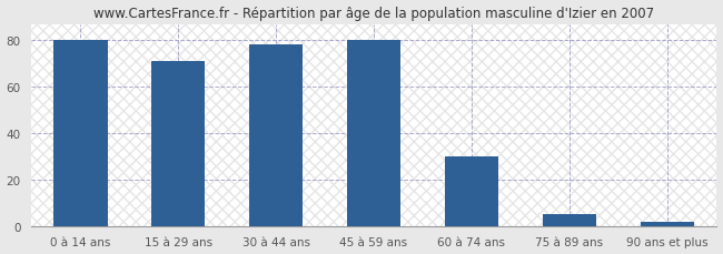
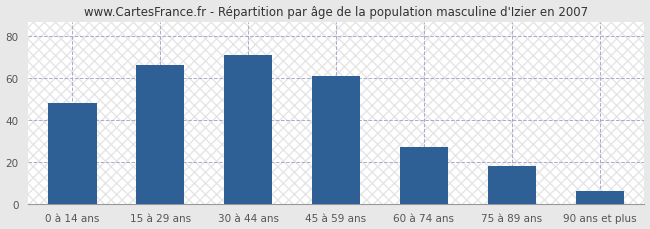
0 à 14 ans: 80 -> 48
15 à 29 ans: 71 -> 66
30 à 44 ans: 78 -> 71
45 à 59 ans: 80 -> 61
60 à 74 ans: 30 -> 27
75 à 89 ans: 5 -> 18
90 ans et plus: 2 -> 6
